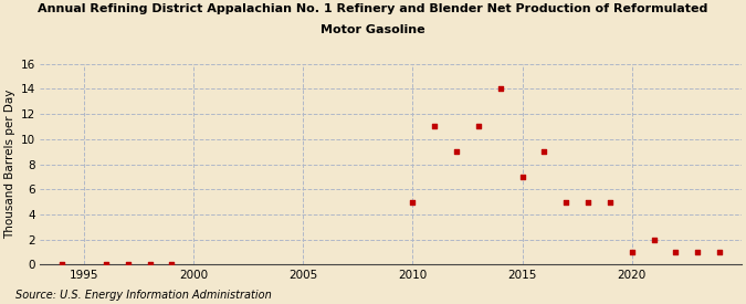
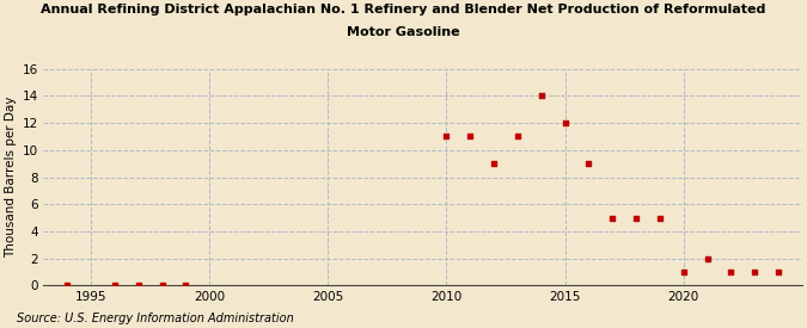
2010: 5 -> 11
2015: 7 -> 12
